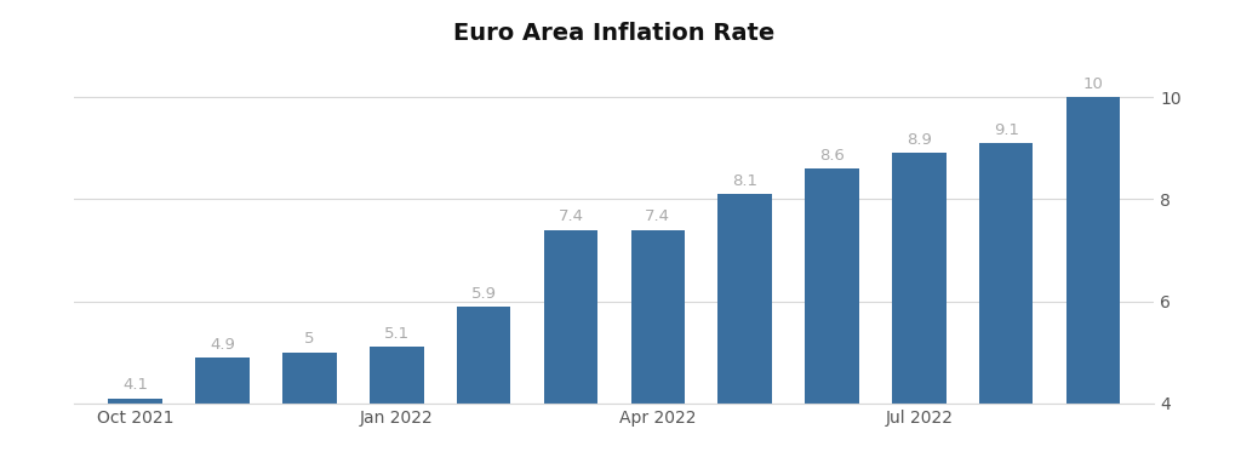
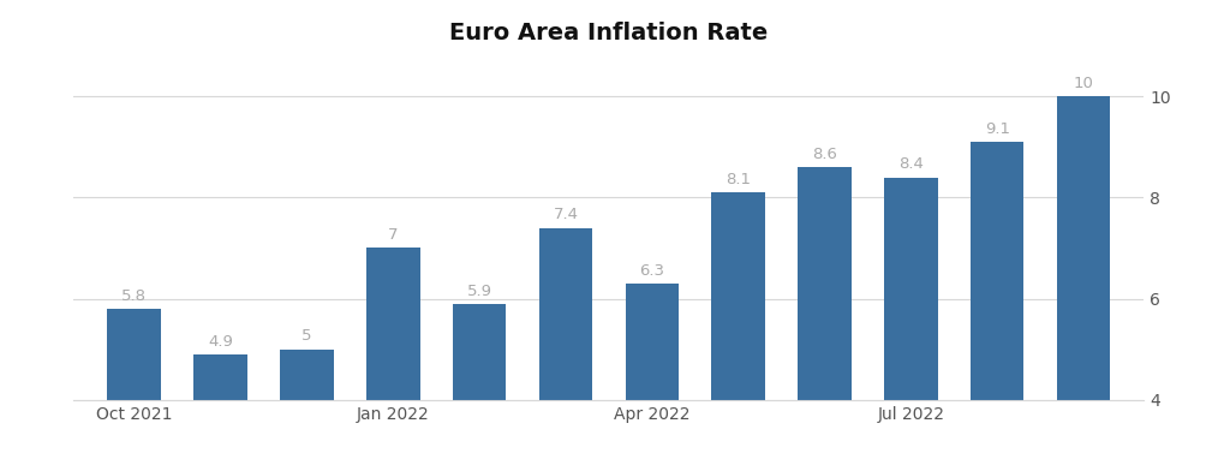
Oct 2021: 4.1 -> 5.8
Jan 2022: 5.1 -> 7
Apr 2022: 7.4 -> 6.3
Jul 2022: 8.9 -> 8.4
